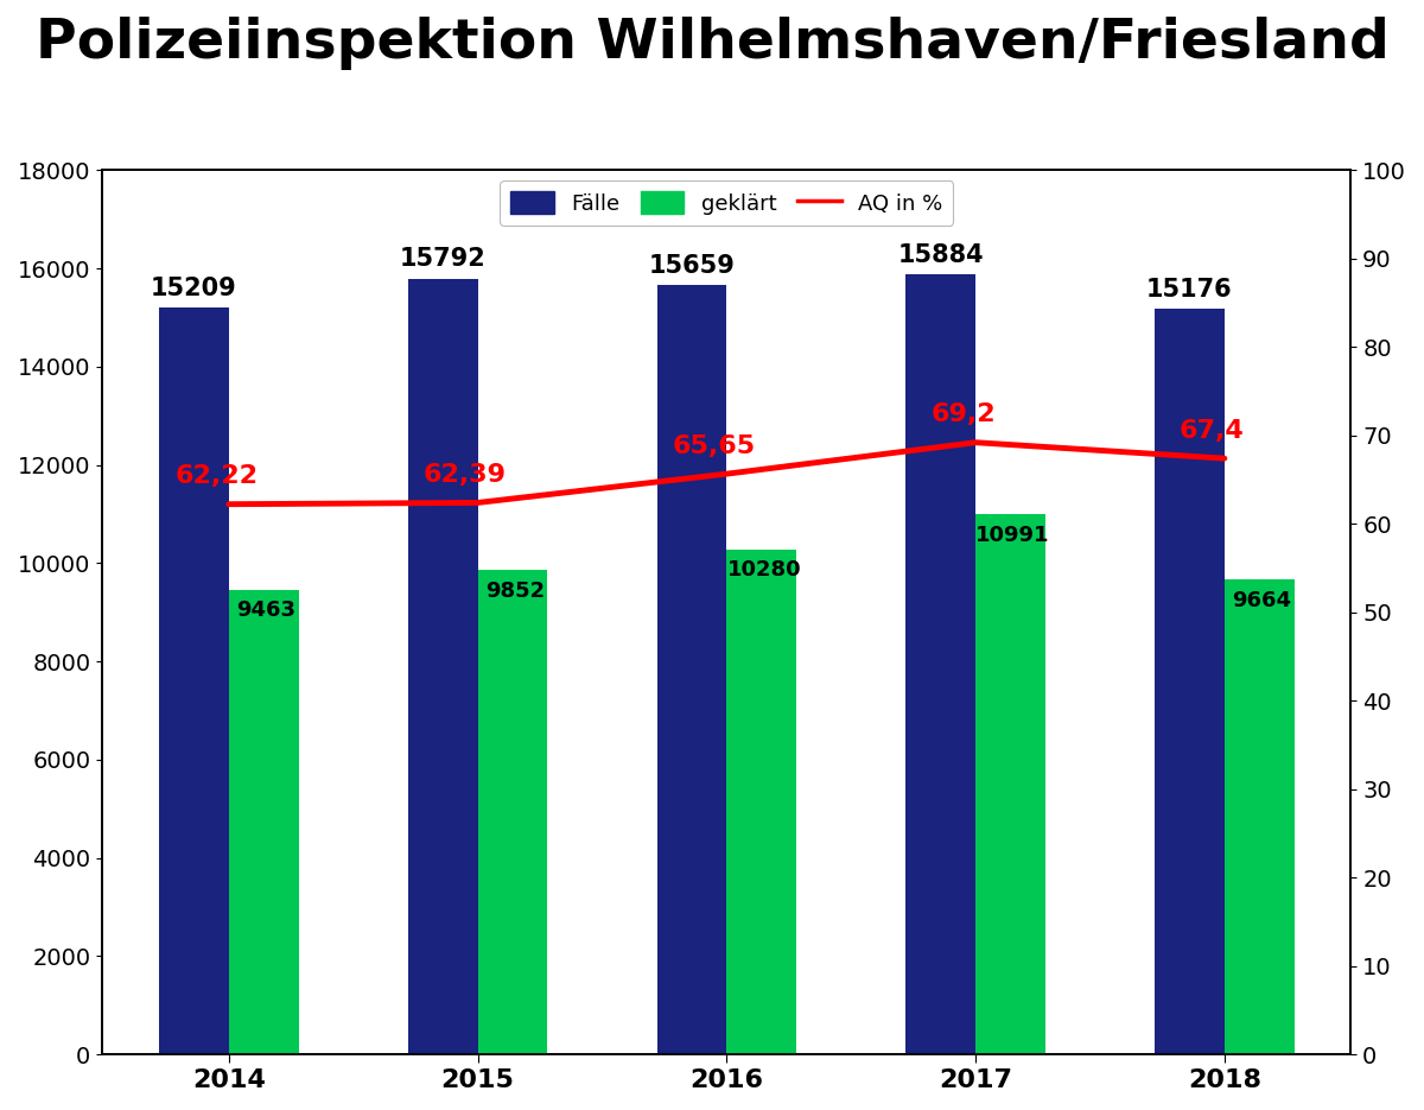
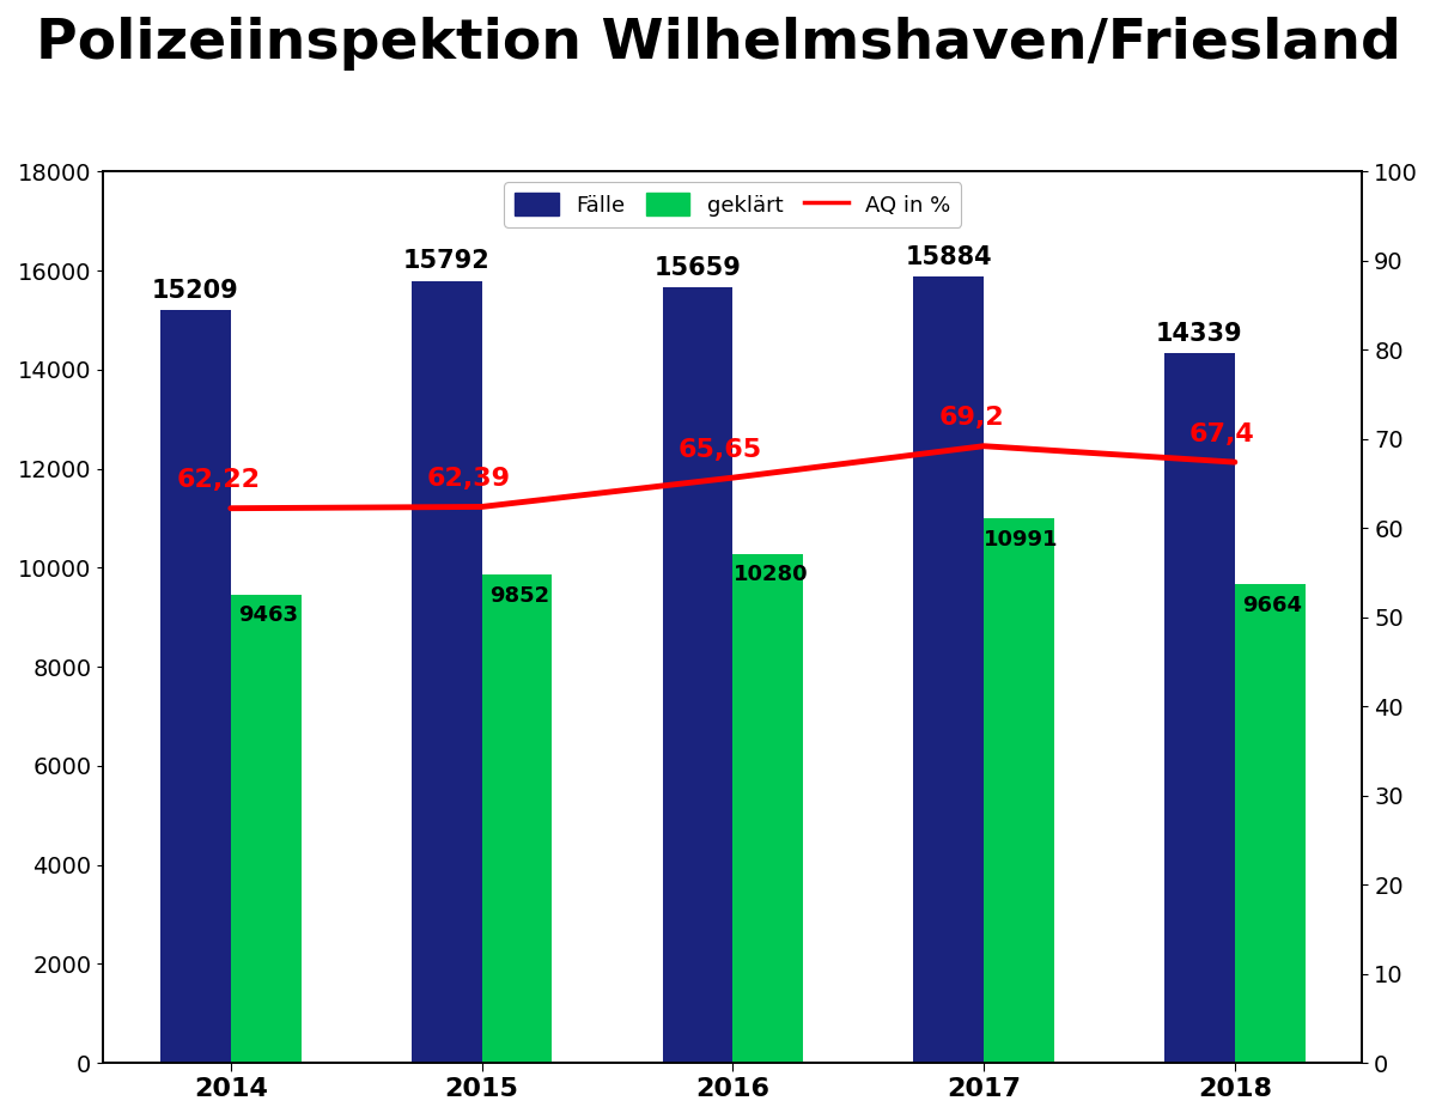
Fälle/2018: 15176 -> 14339
